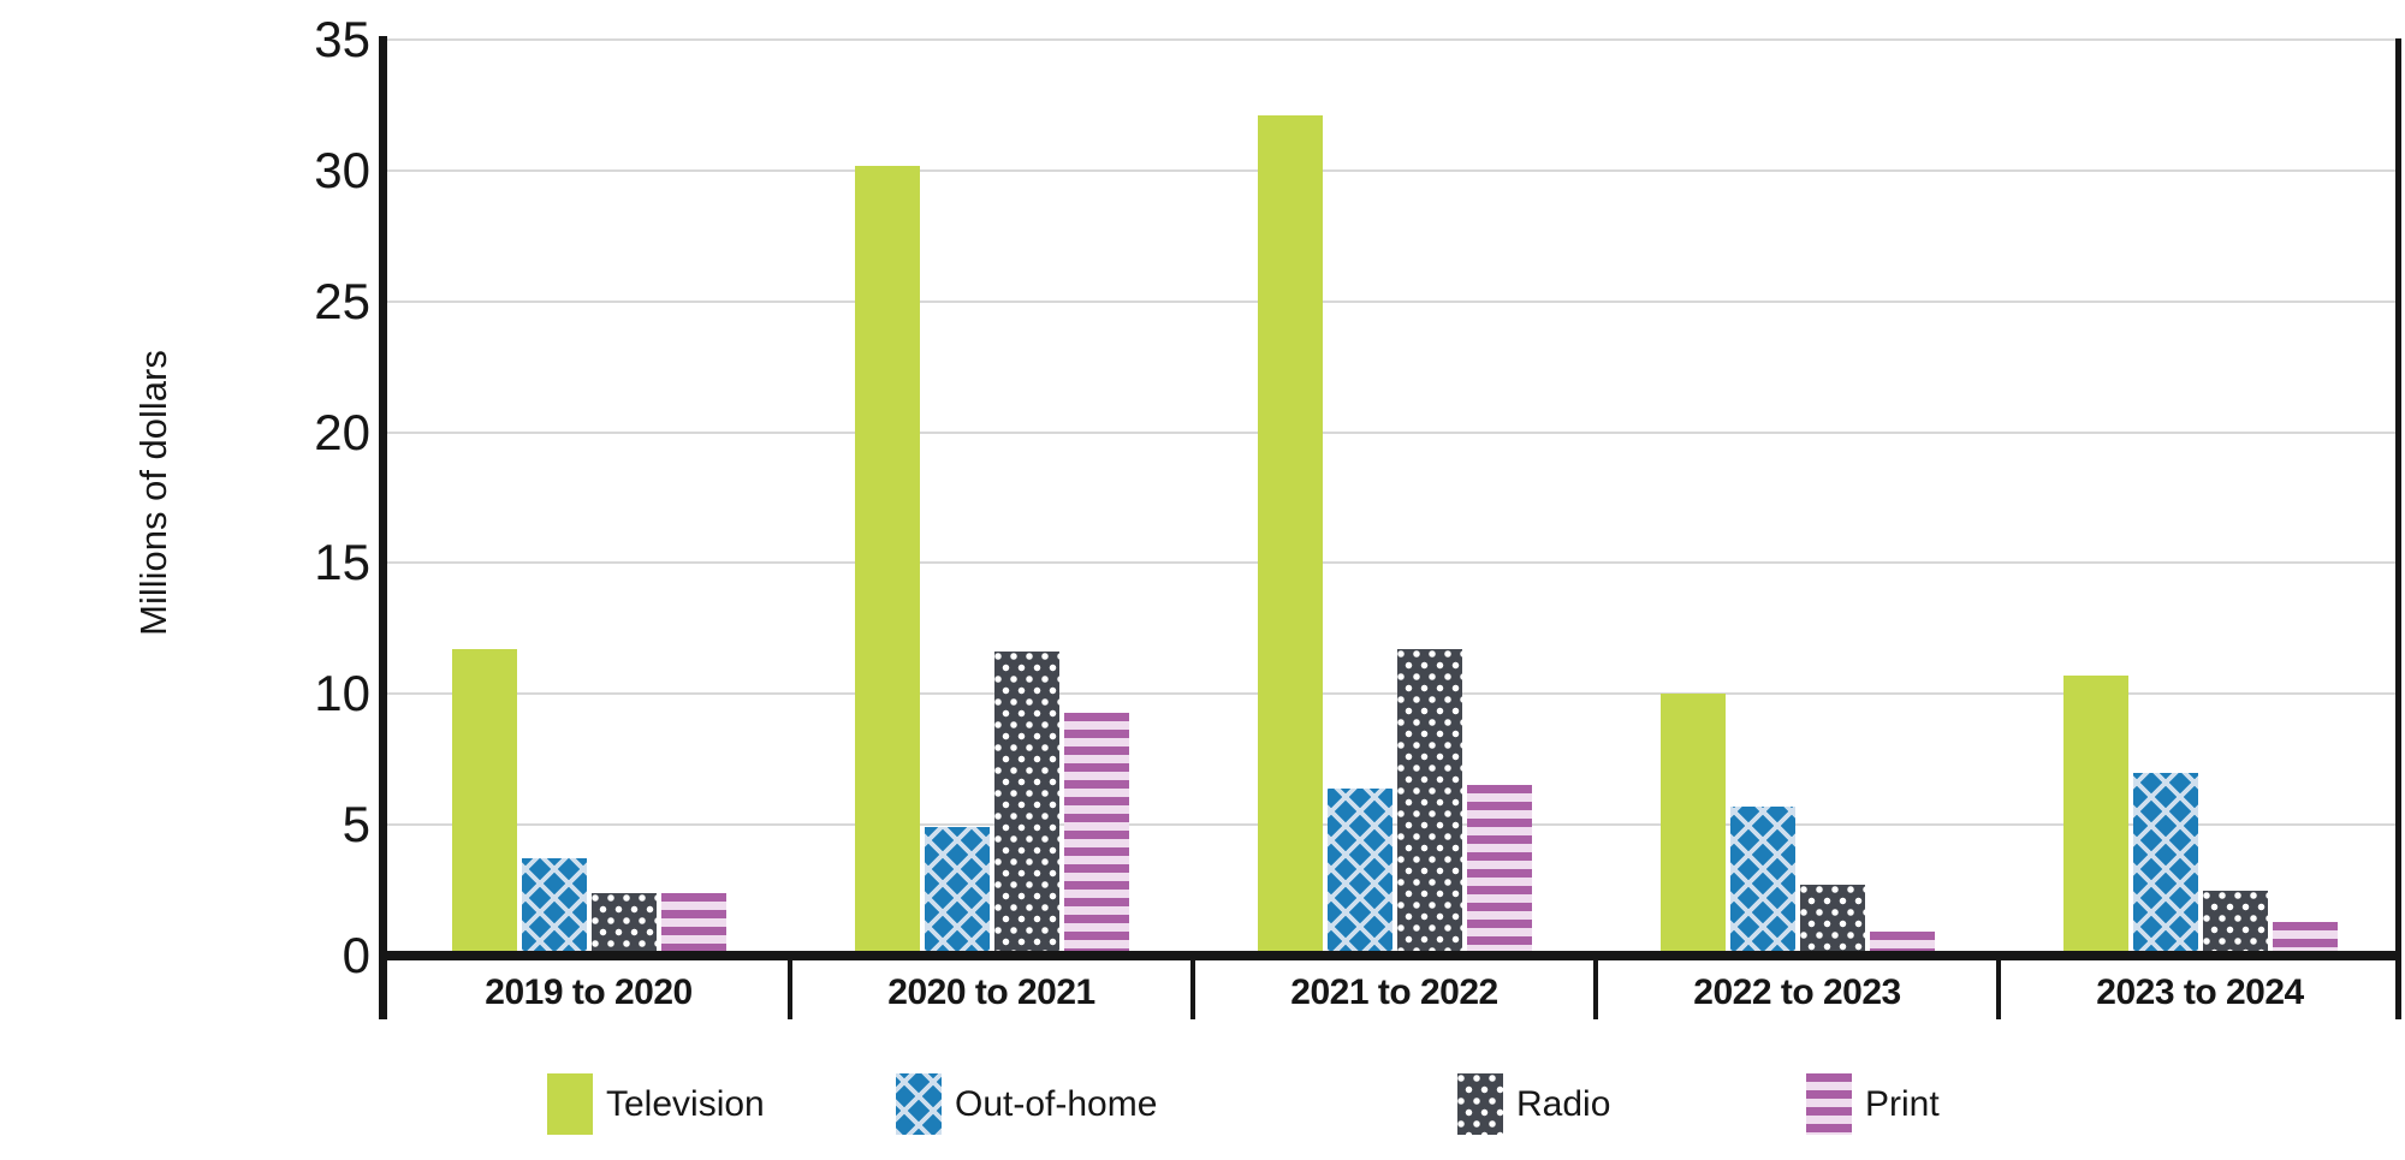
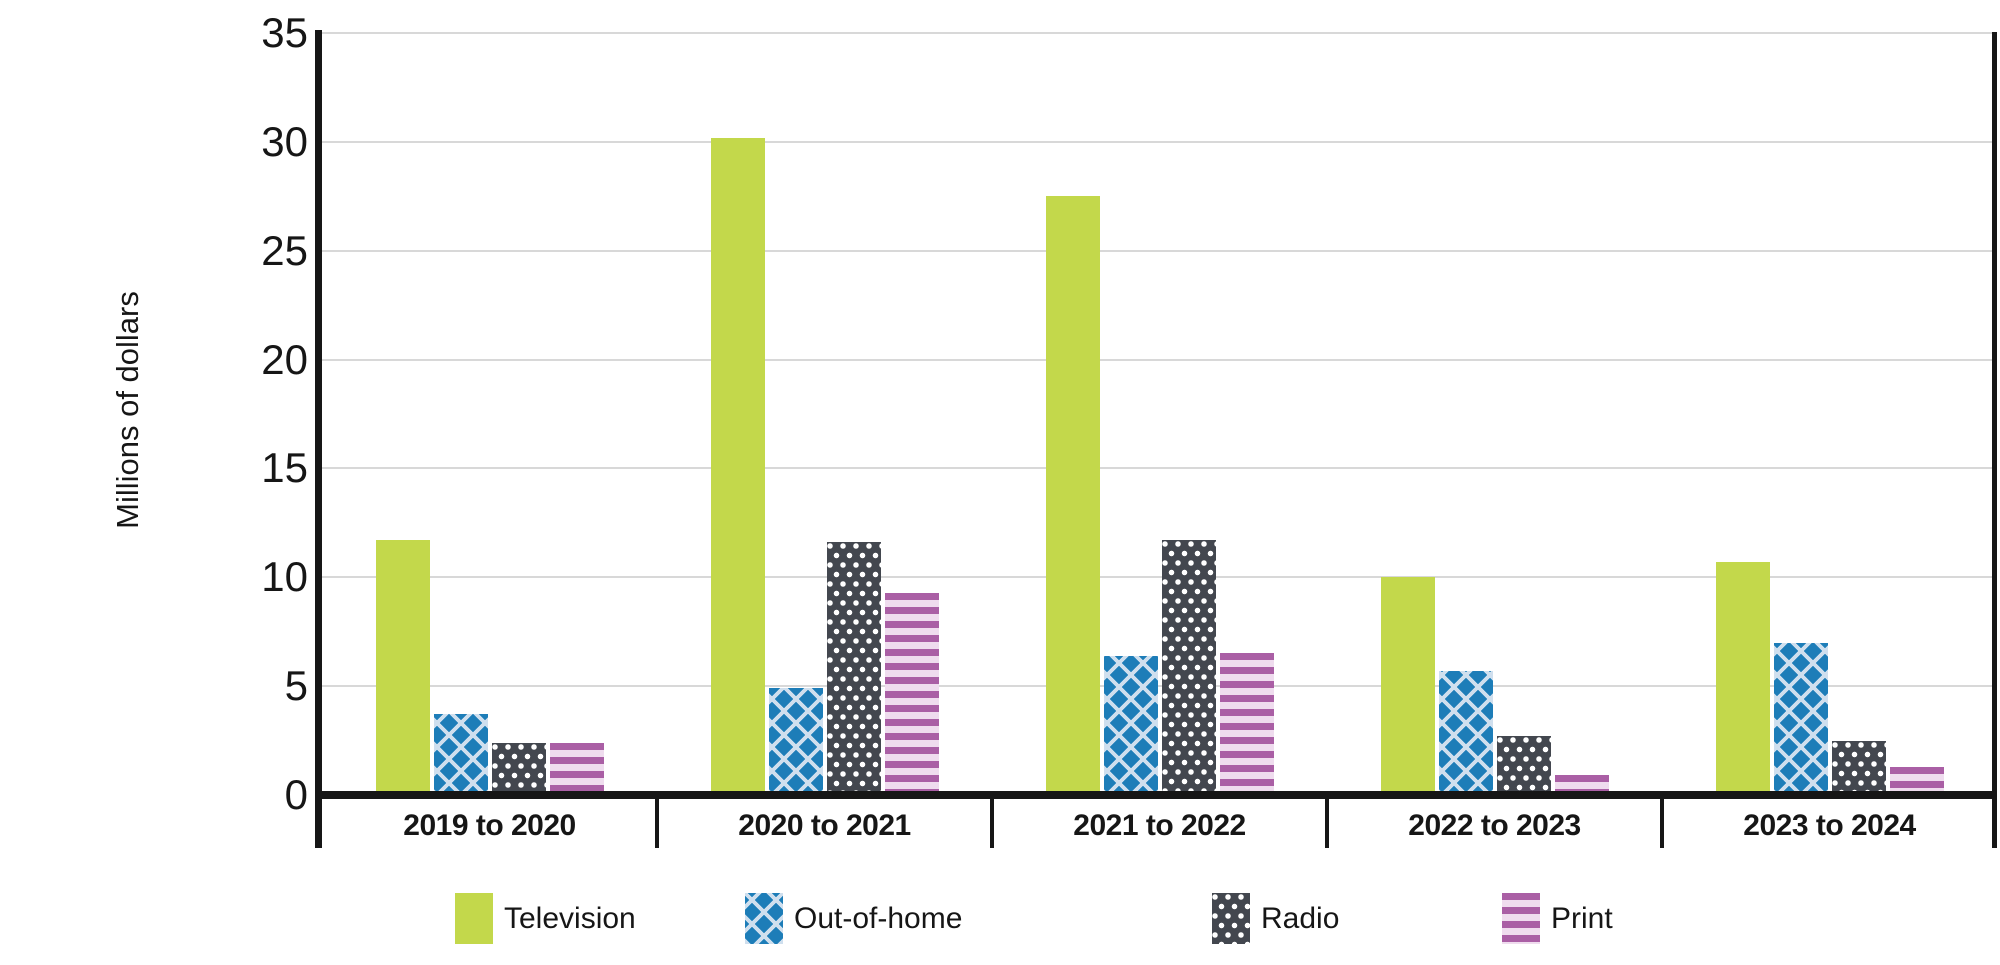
Television/2021 to 2022: 32.1 -> 27.5
